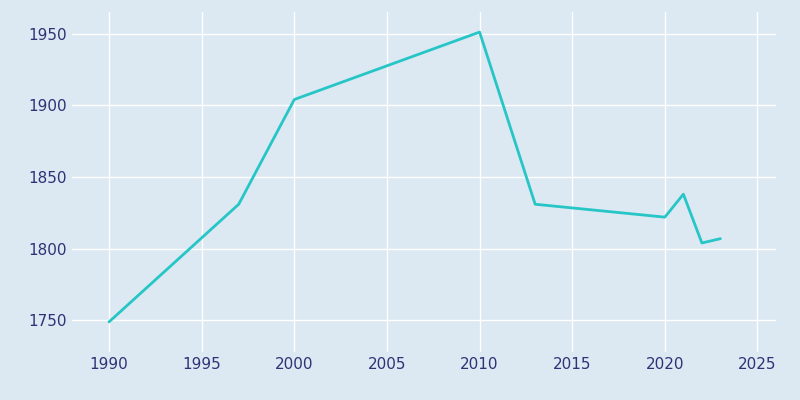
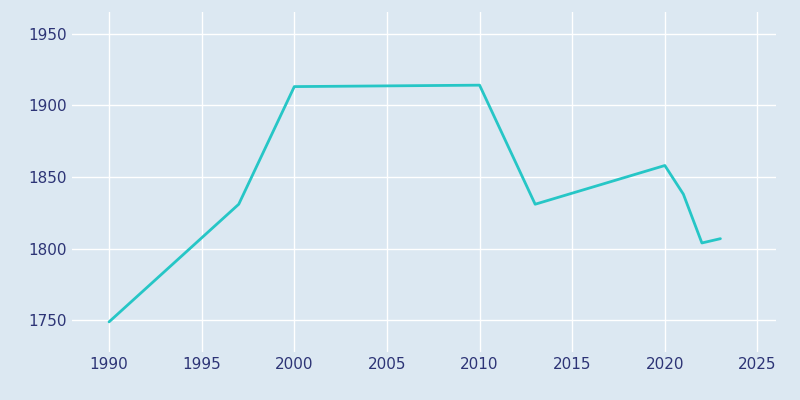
2000: 1904 -> 1913
2010: 1951 -> 1914
2020: 1822 -> 1858
